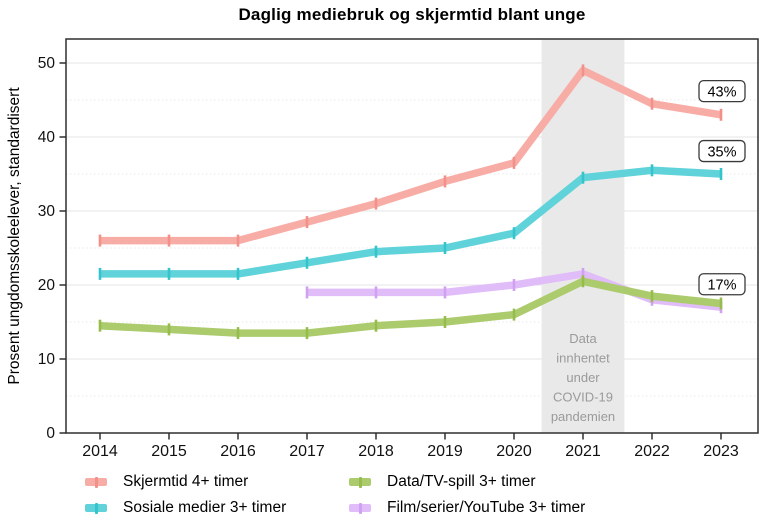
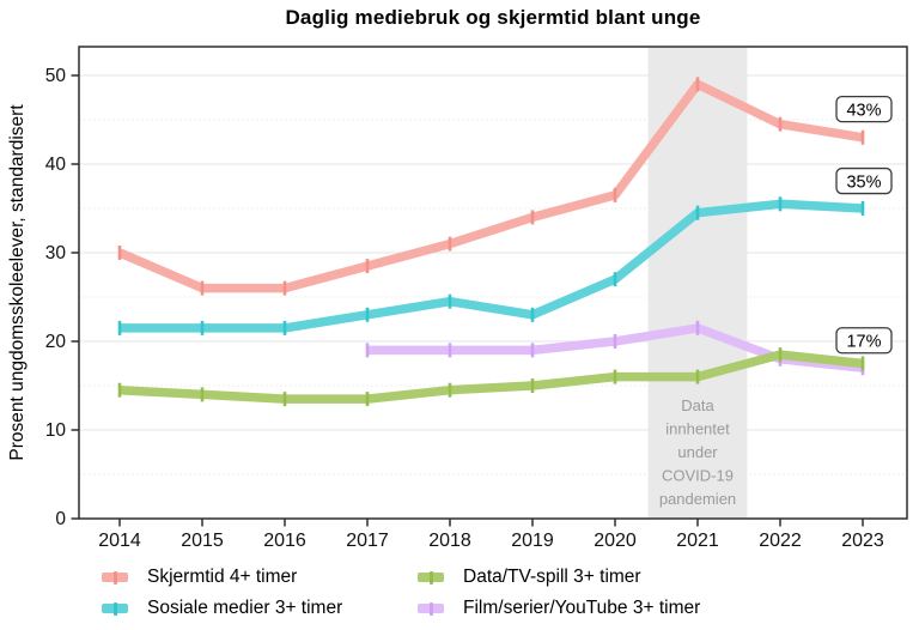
Skjermtid 4+ timer/2014: 26 -> 30
Sosiale medier 3+ timer/2019: 25 -> 23
Data/TV-spill 3+ timer/2021: 20 -> 16
